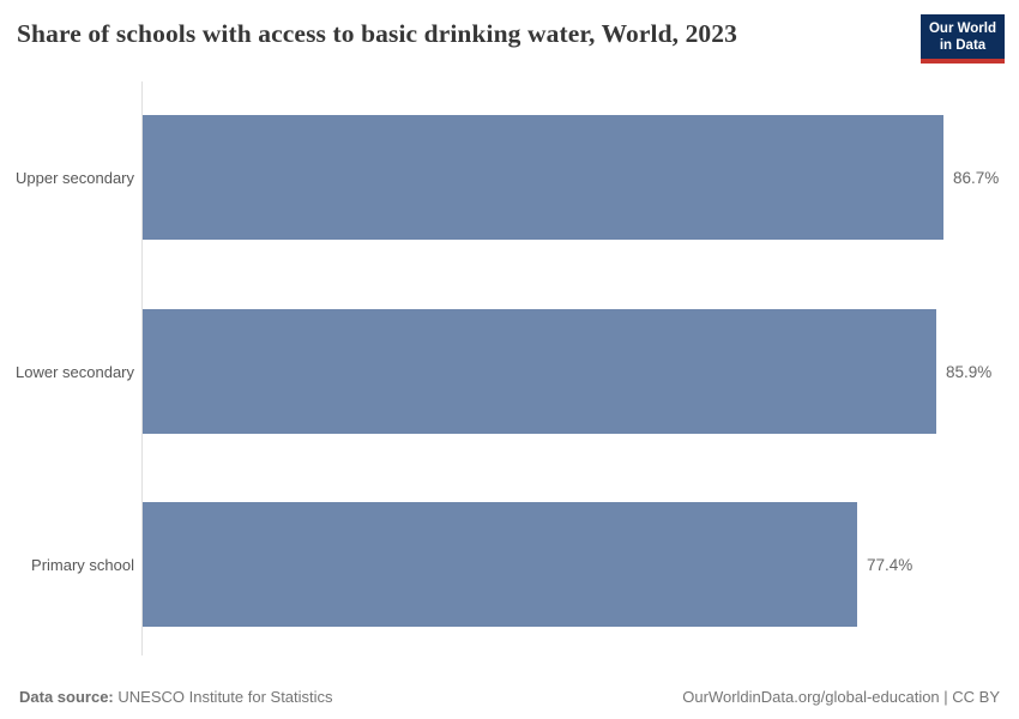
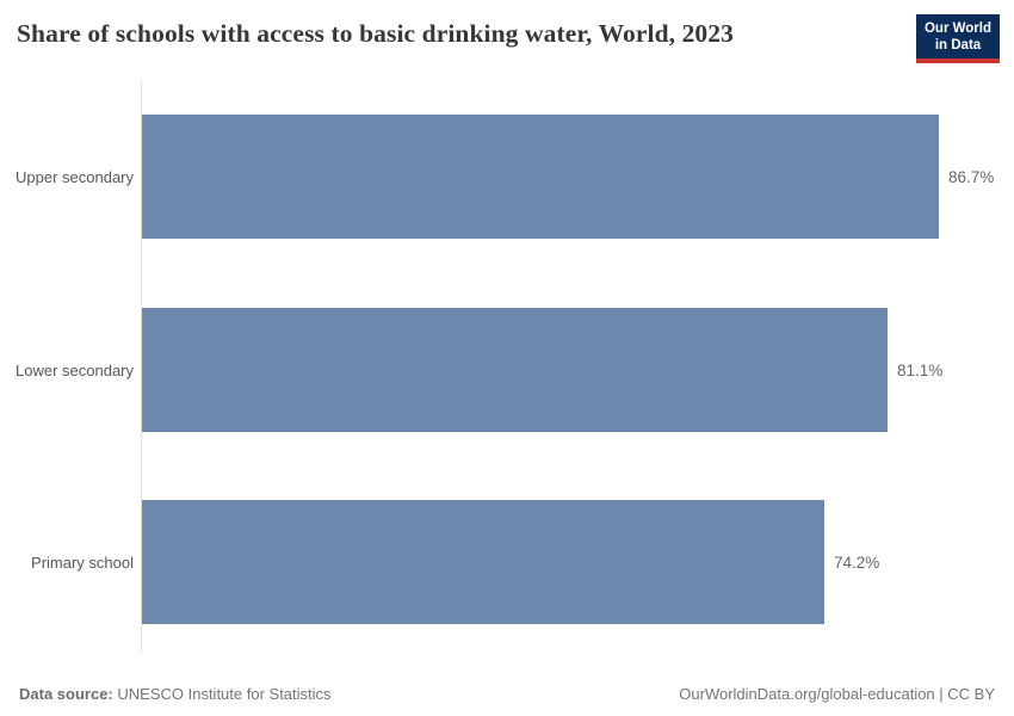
Lower secondary: 85.9% -> 81.1%
Primary school: 77.4% -> 74.2%
